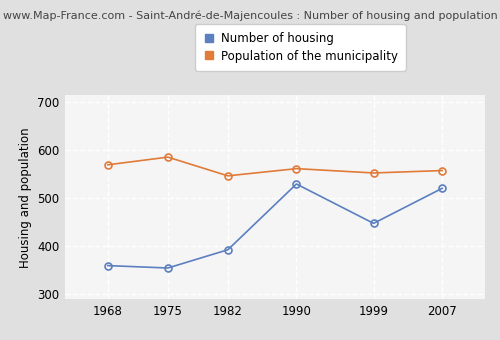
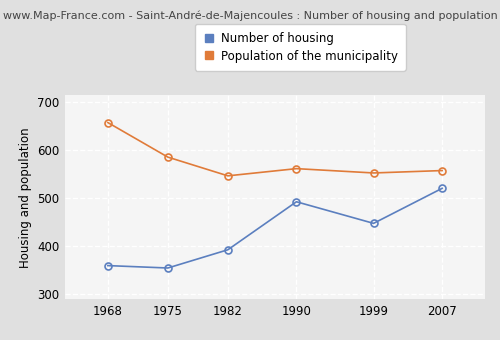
Population of the municipality/1968: 570 -> 658
Number of housing/1990: 530 -> 493
